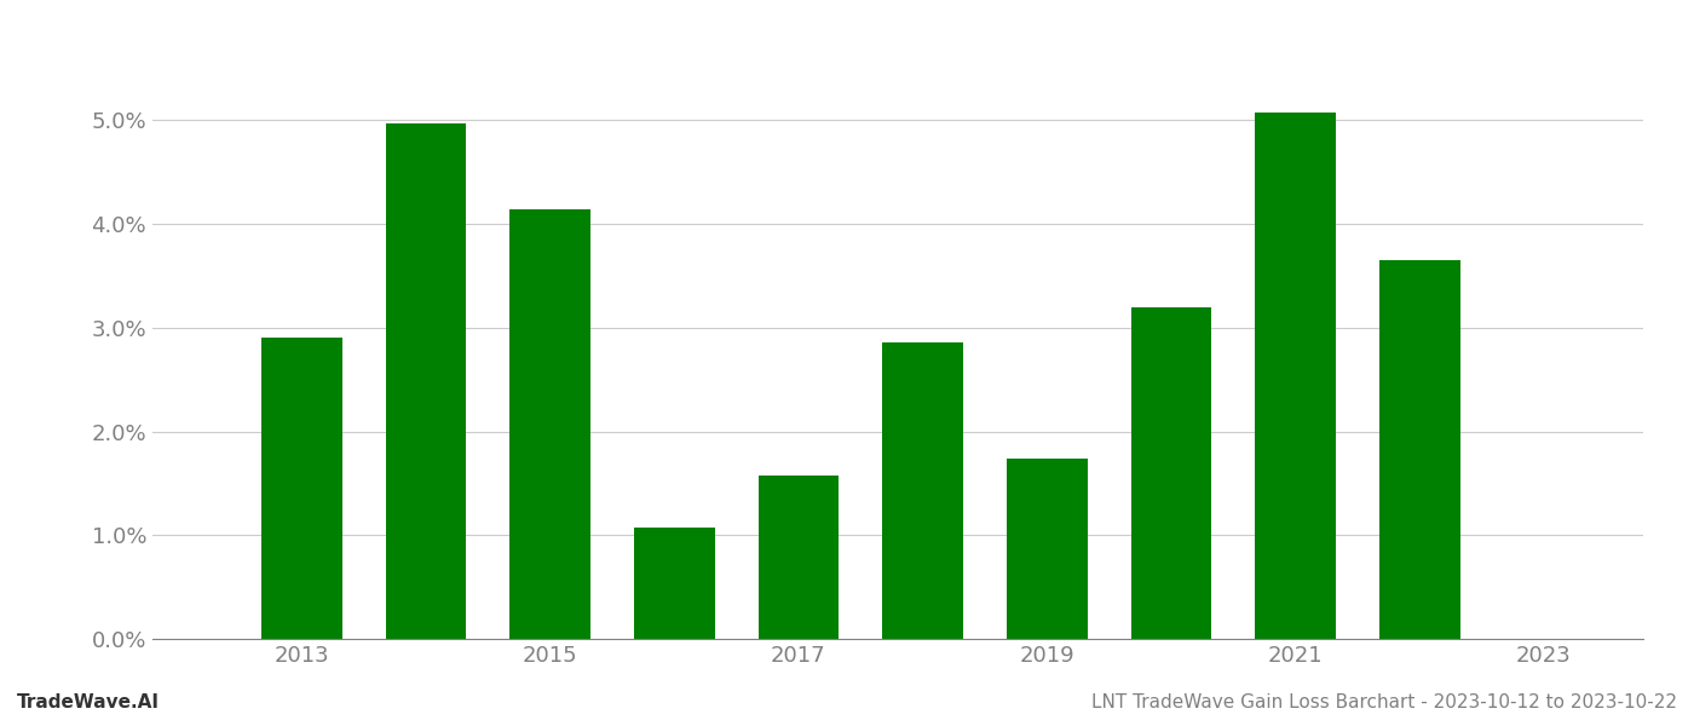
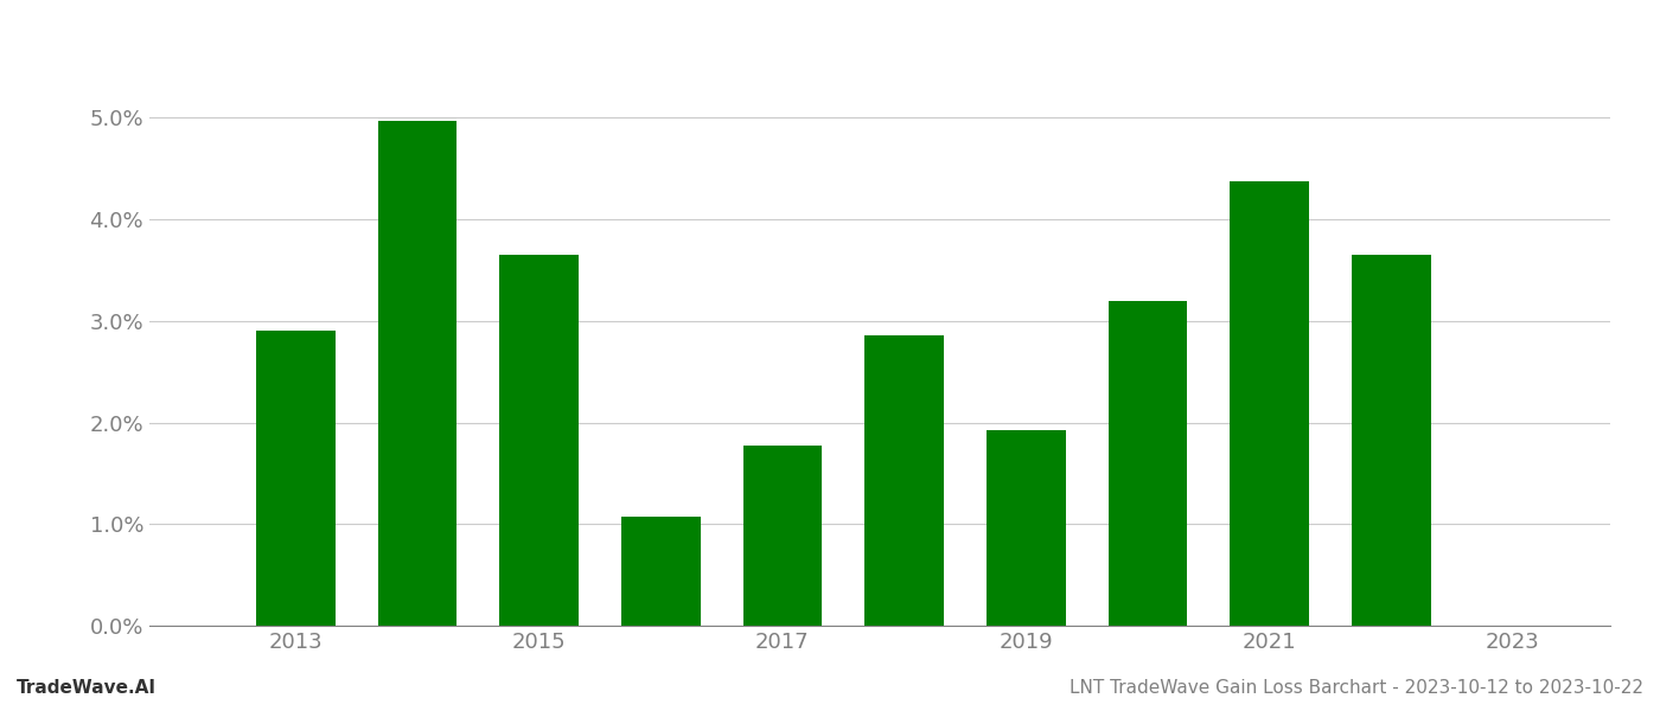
2015: 4.14% -> 3.65%
2017: 1.58% -> 1.77%
2019: 1.74% -> 1.93%
2021: 5.08% -> 4.37%
